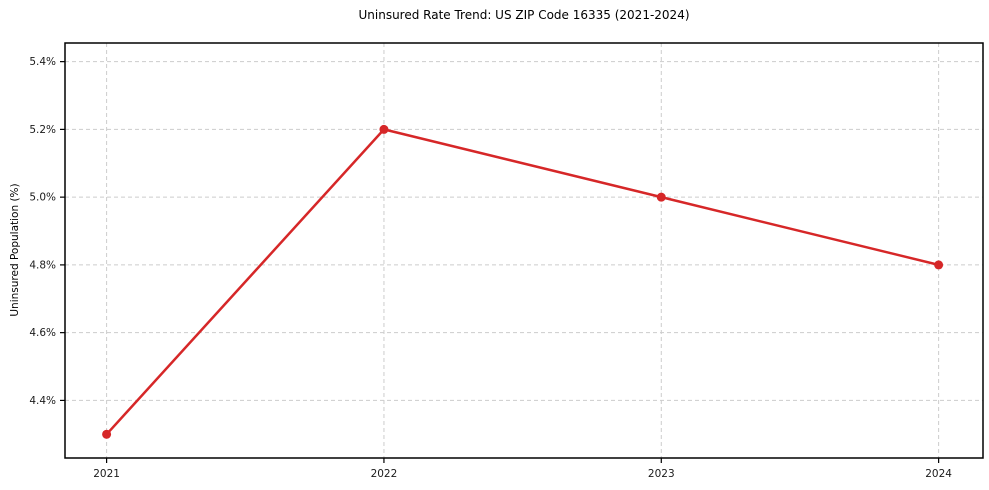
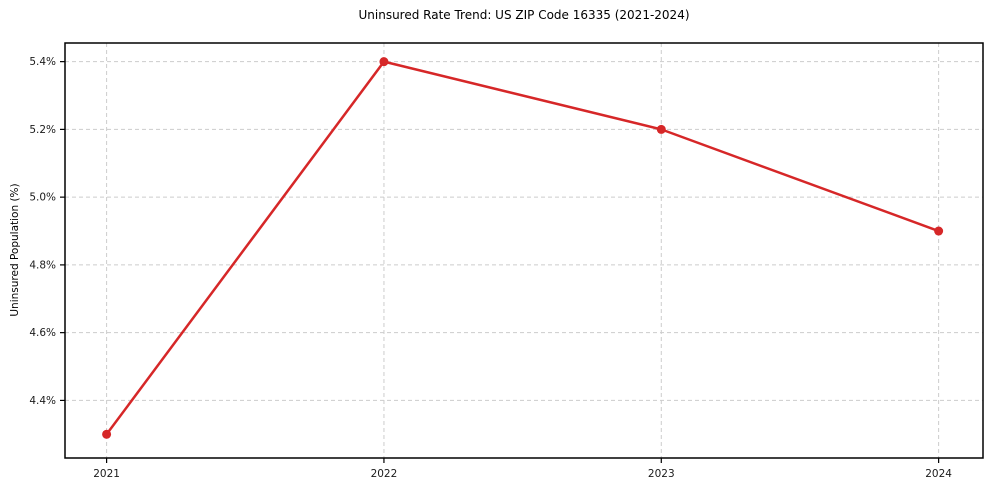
2022: 5.2% -> 5.4%
2023: 5.0% -> 5.2%
2024: 4.8% -> 4.9%
